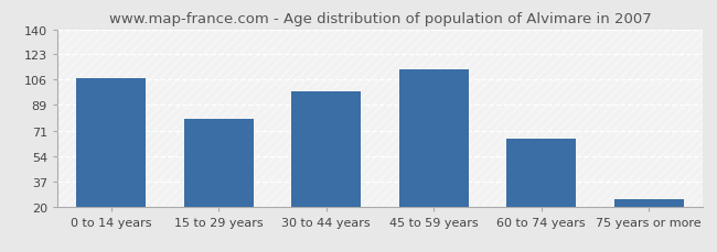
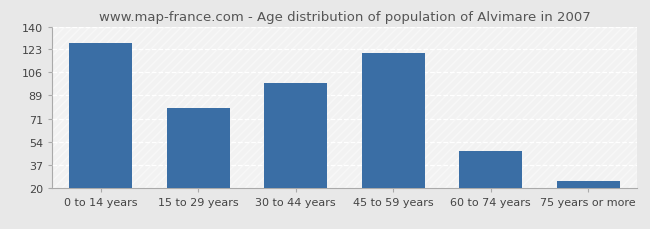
0 to 14 years: 107 -> 128
45 to 59 years: 113 -> 120
60 to 74 years: 66 -> 47
